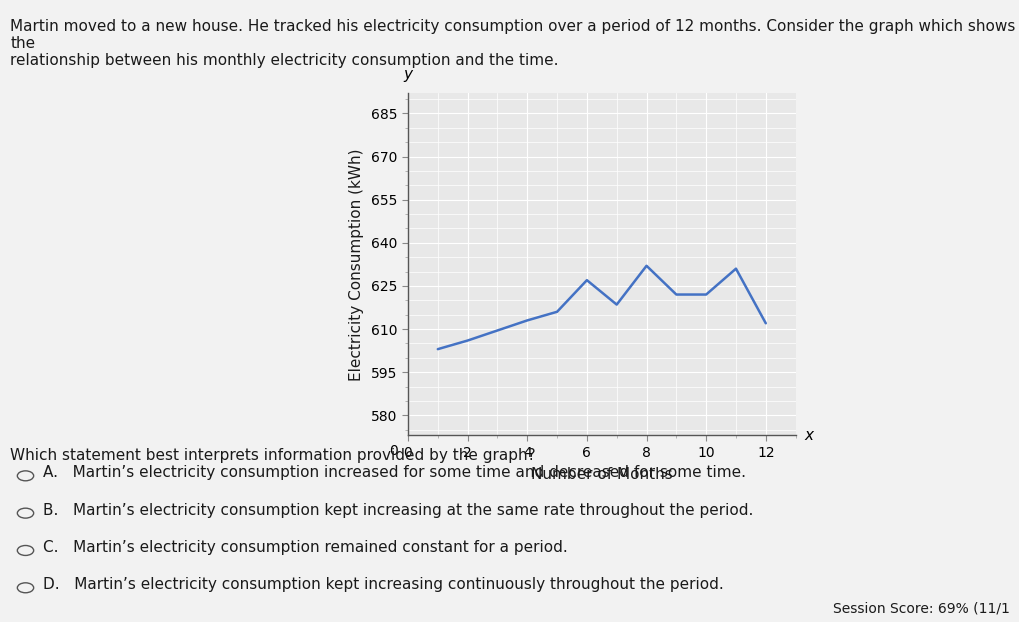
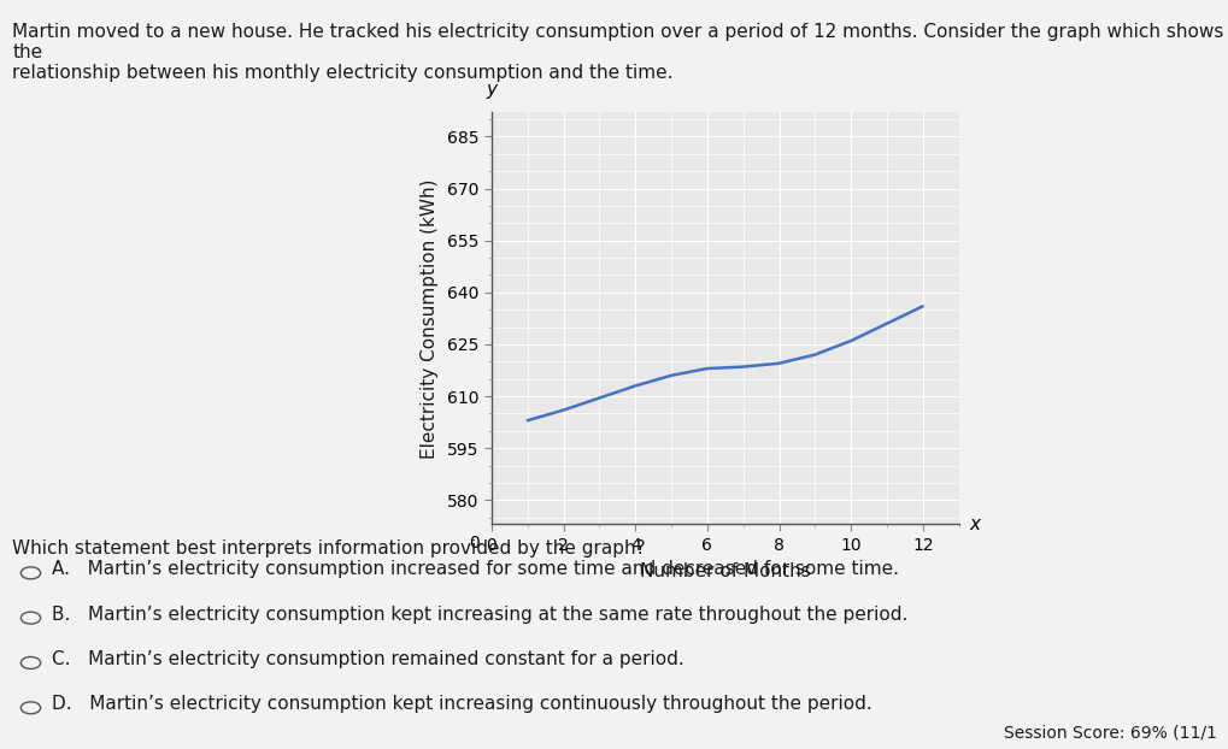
6: 627.0 -> 618.0
8: 632.0 -> 619.5
10: 622.0 -> 626.0
12: 612.0 -> 636.0
